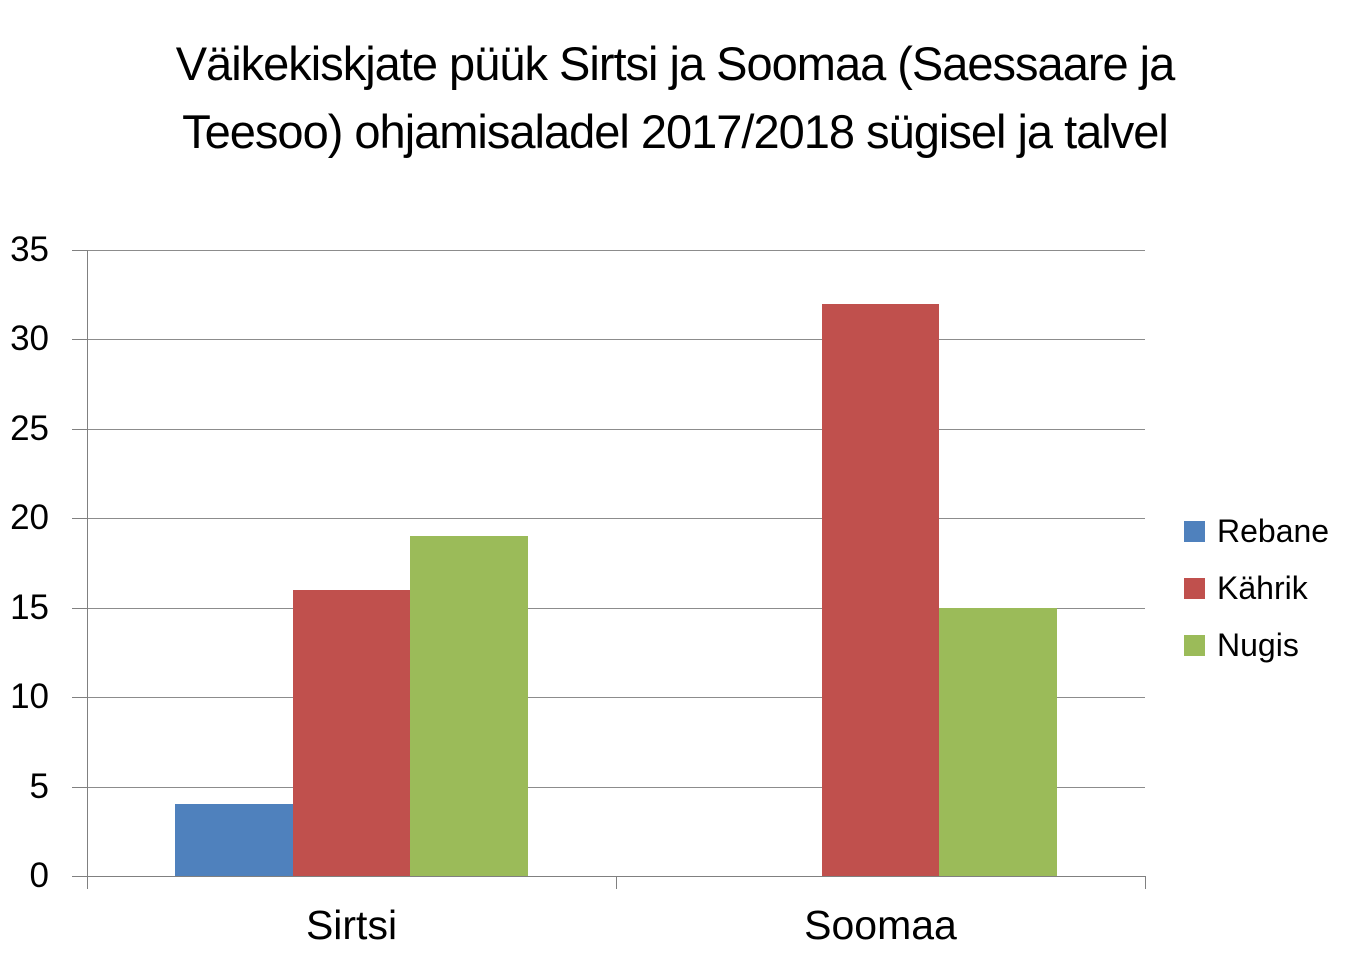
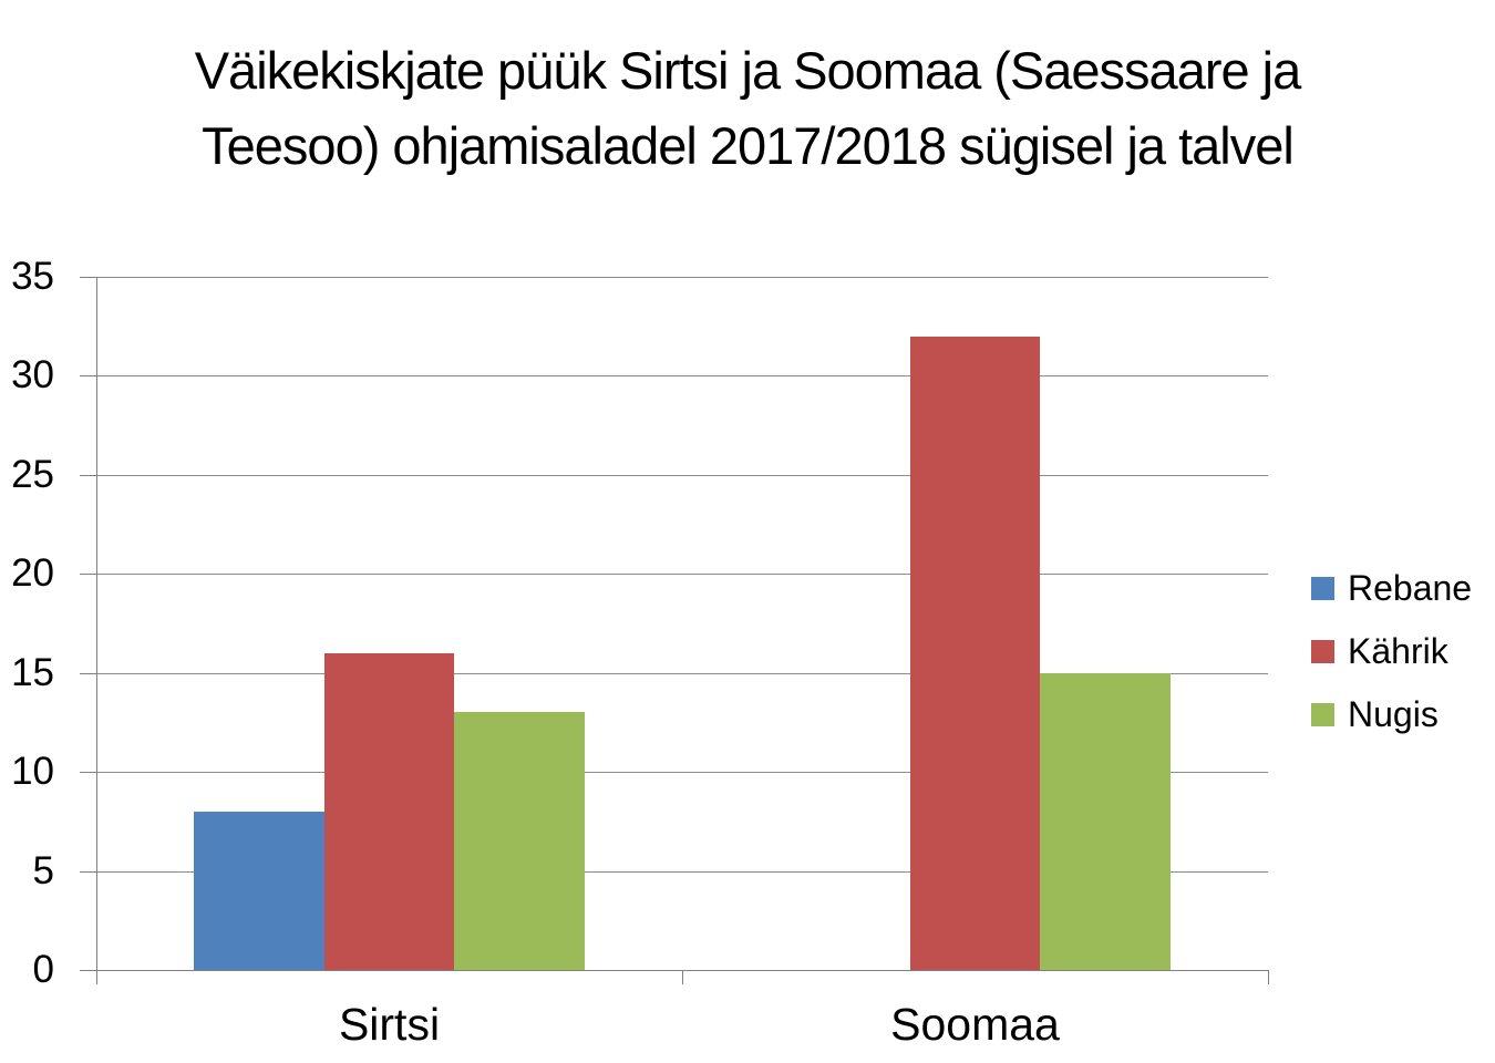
Rebane/Sirtsi: 4 -> 8
Nugis/Sirtsi: 19 -> 13
